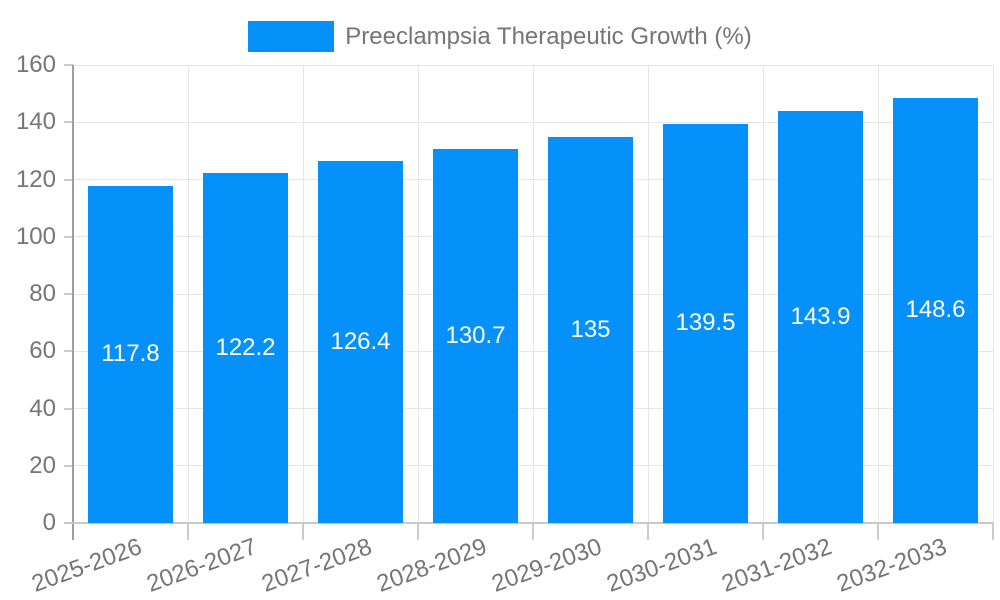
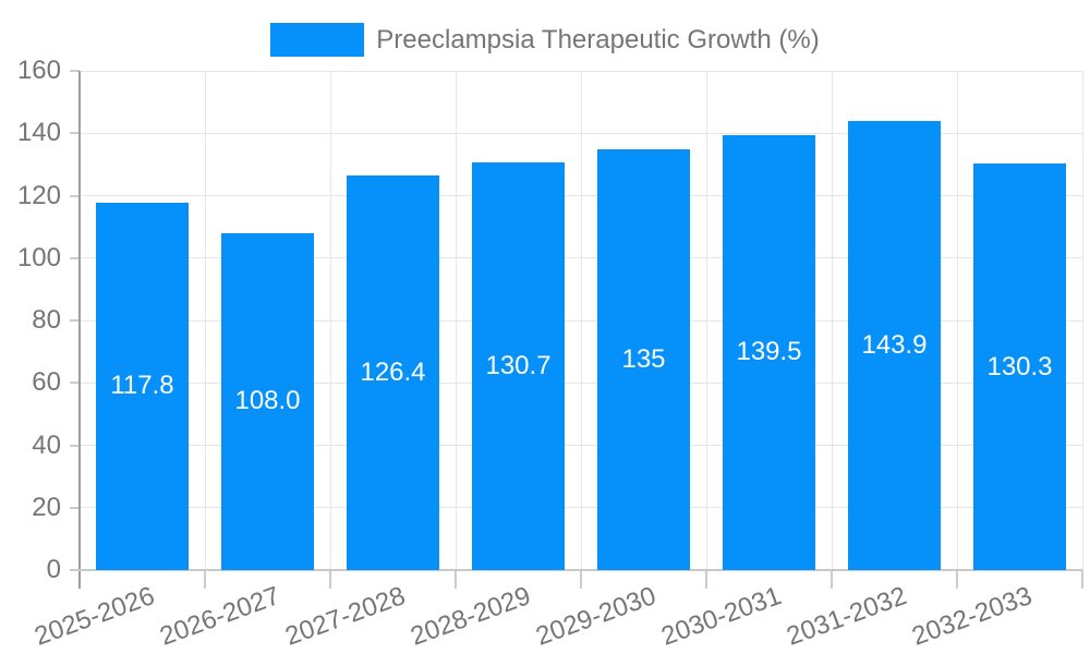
2026-2027: 122.2 -> 108.0
2032-2033: 148.6 -> 130.3
